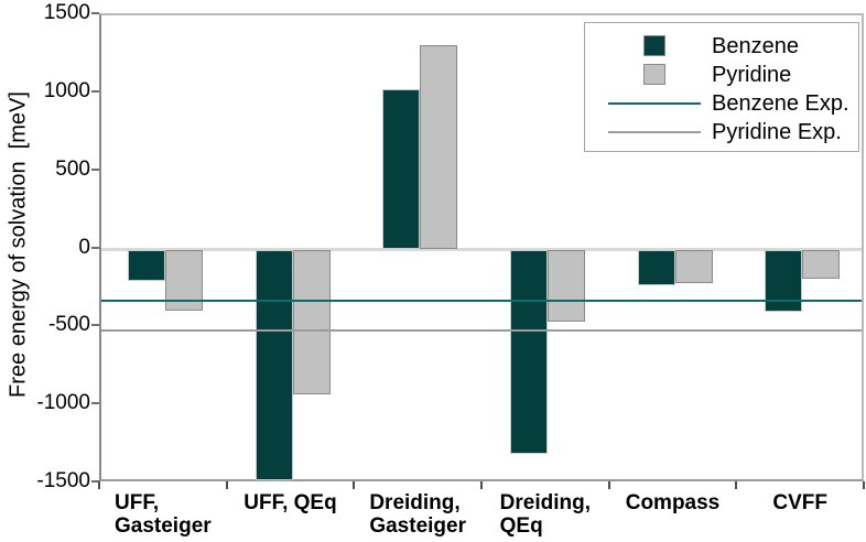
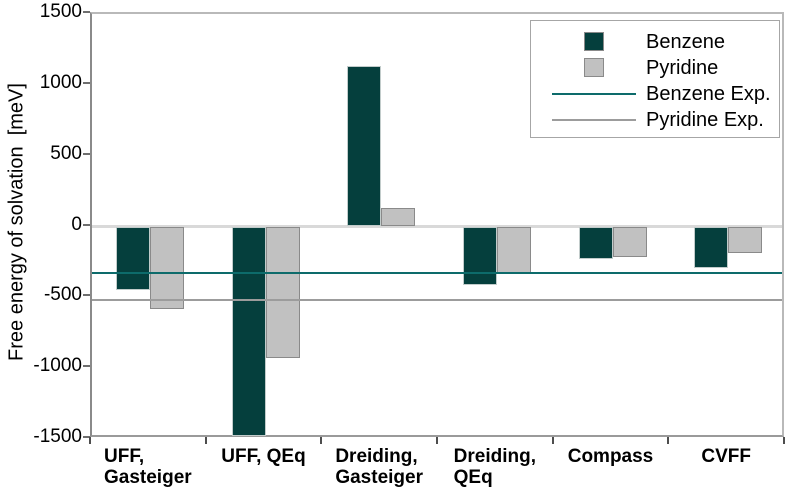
Benzene/UFF, Gasteiger: -200 -> -450
Pyridine/UFF, Gasteiger: -390 -> -580
Benzene/Dreiding, Gasteiger: 1030 -> 1130
Pyridine/Dreiding, Gasteiger: 1310 -> 130
Benzene/Dreiding, QEq: -1310 -> -410
Pyridine/Dreiding, QEq: -460 -> -330
Benzene/CVFF: -400 -> -290
